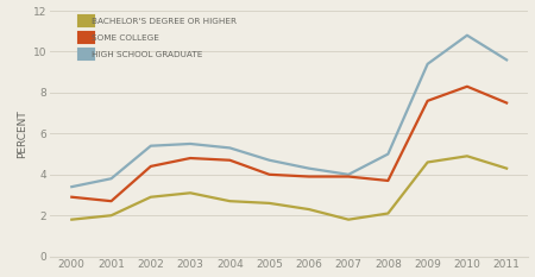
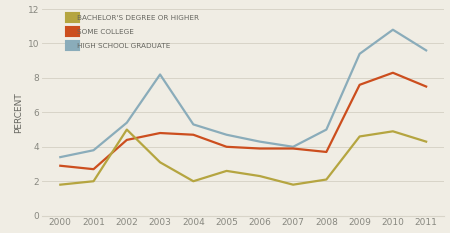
BACHELOR'S DEGREE OR HIGHER/2002: 2.9 -> 5.0
HIGH SCHOOL GRADUATE/2003: 5.5 -> 8.2
BACHELOR'S DEGREE OR HIGHER/2004: 2.7 -> 2.0
